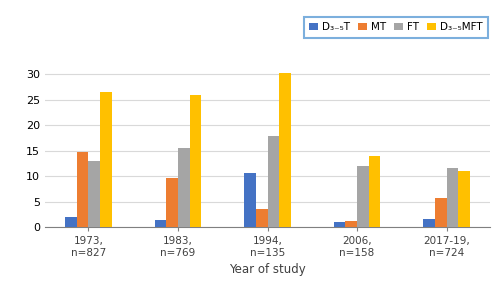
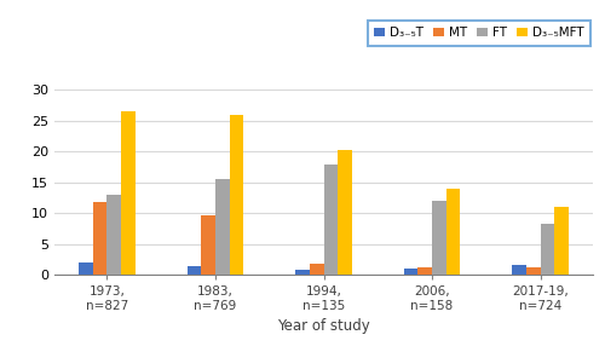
MT/1973, n=827: 14.8 -> 11.7
D₃₋₅T/1994, n=135: 10.6 -> 0.7
MT/1994, n=135: 3.6 -> 1.8
D₃₋₅MFT/1994, n=135: 30.2 -> 20.3
MT/2017-19, n=724: 5.6 -> 1.2
FT/2017-19, n=724: 11.6 -> 8.3
